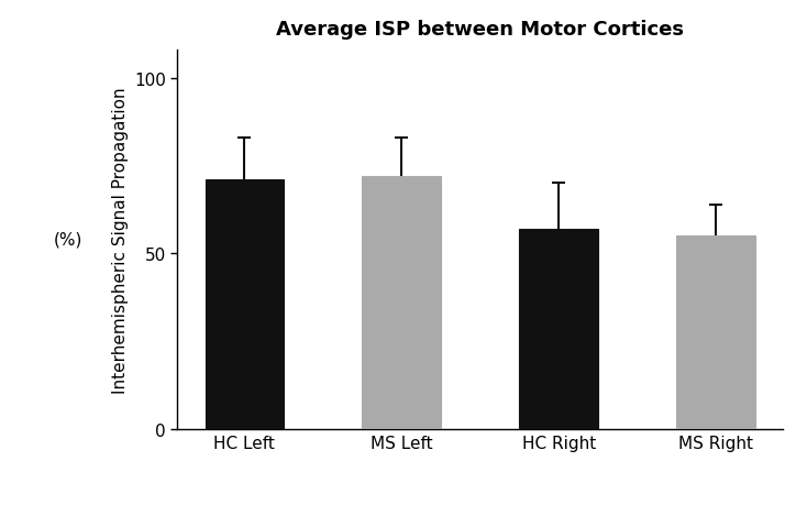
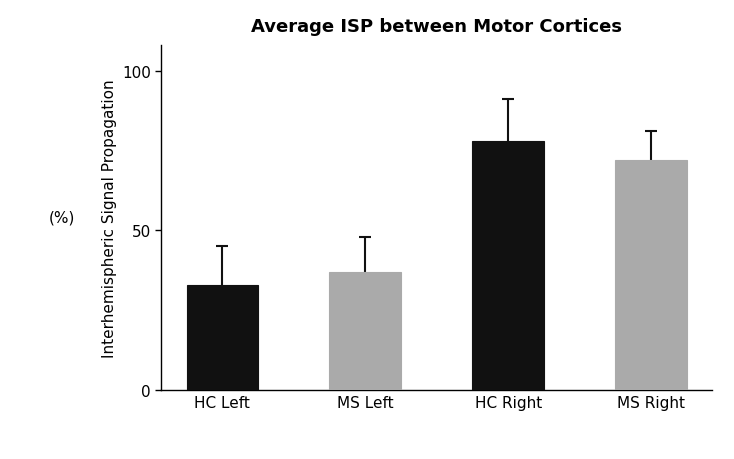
HC Left: 71 -> 33
MS Left: 72 -> 37
HC Right: 57 -> 78
MS Right: 55 -> 72
